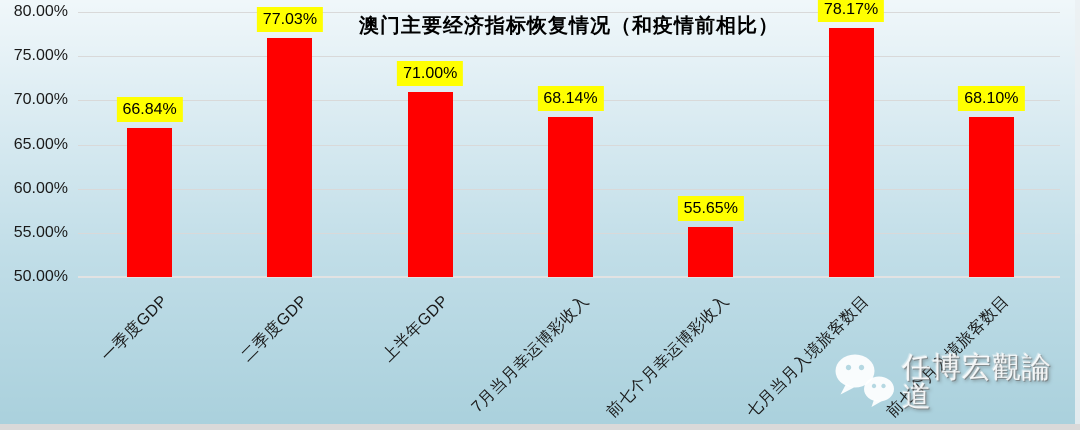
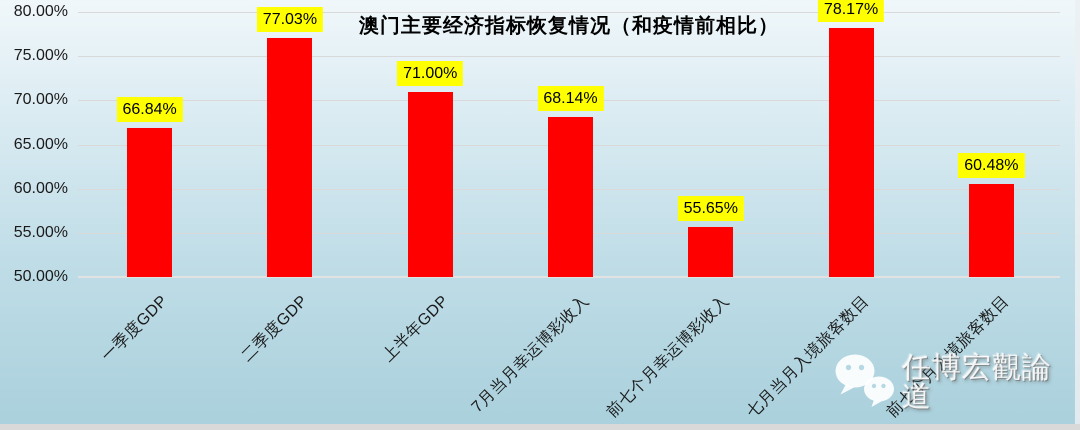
前七个月入境旅客数目: 68.10% -> 60.48%
